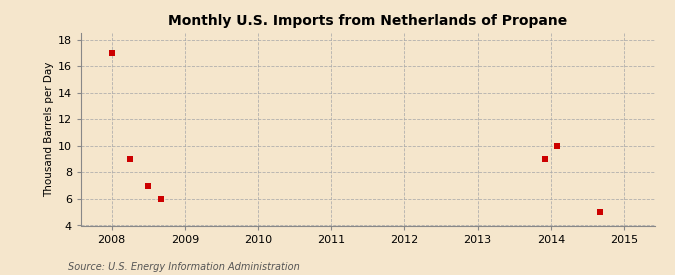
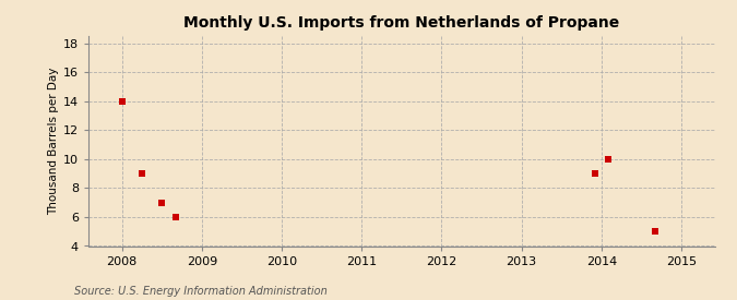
2008: 17 -> 14
